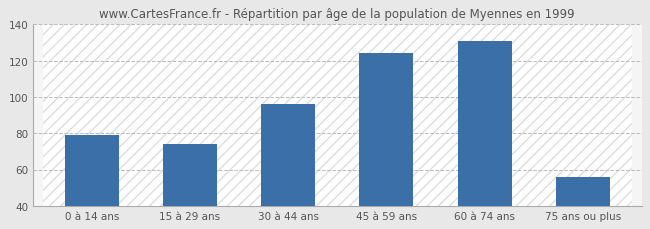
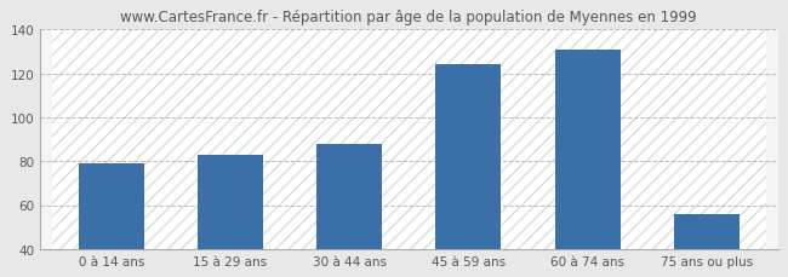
15 à 29 ans: 74 -> 83
30 à 44 ans: 96 -> 88
